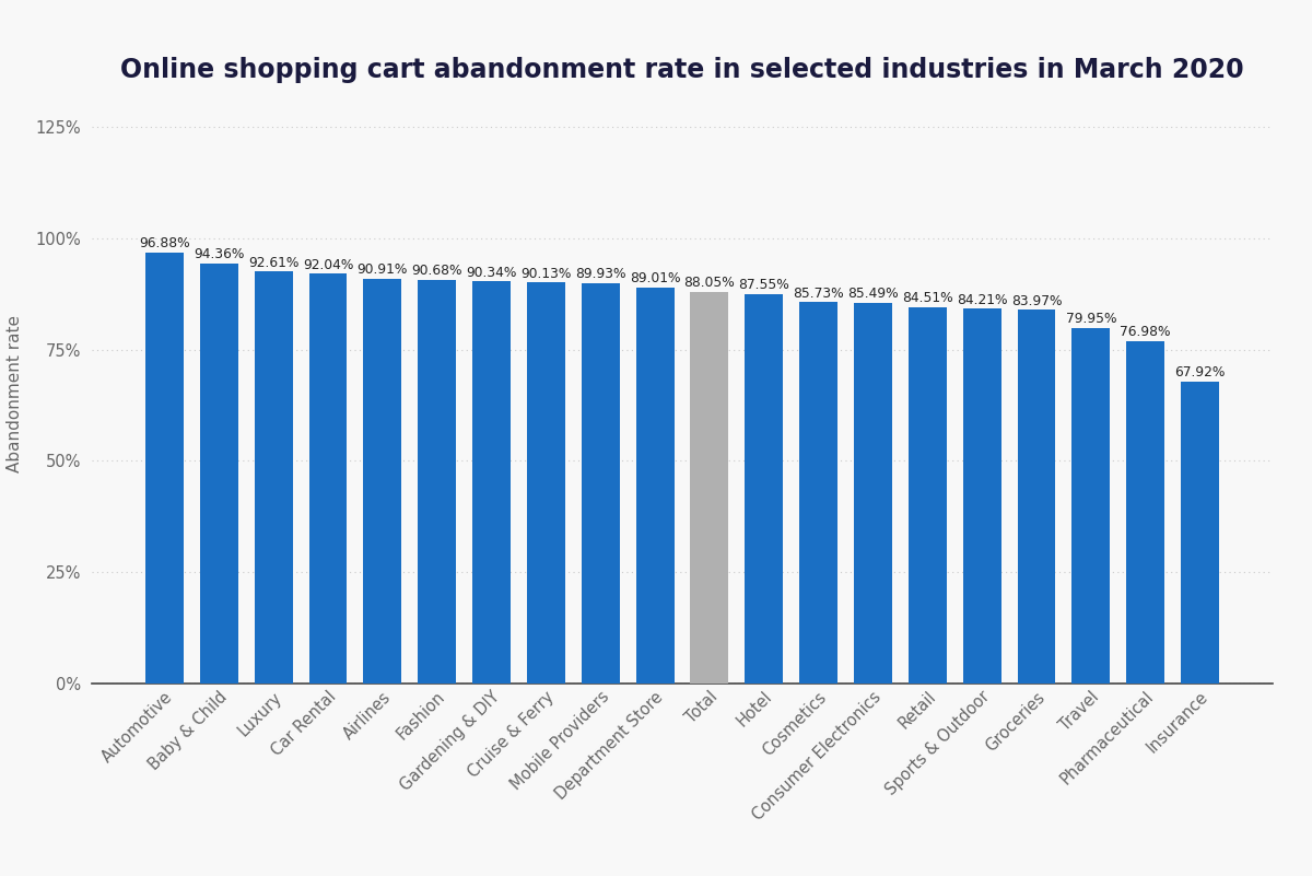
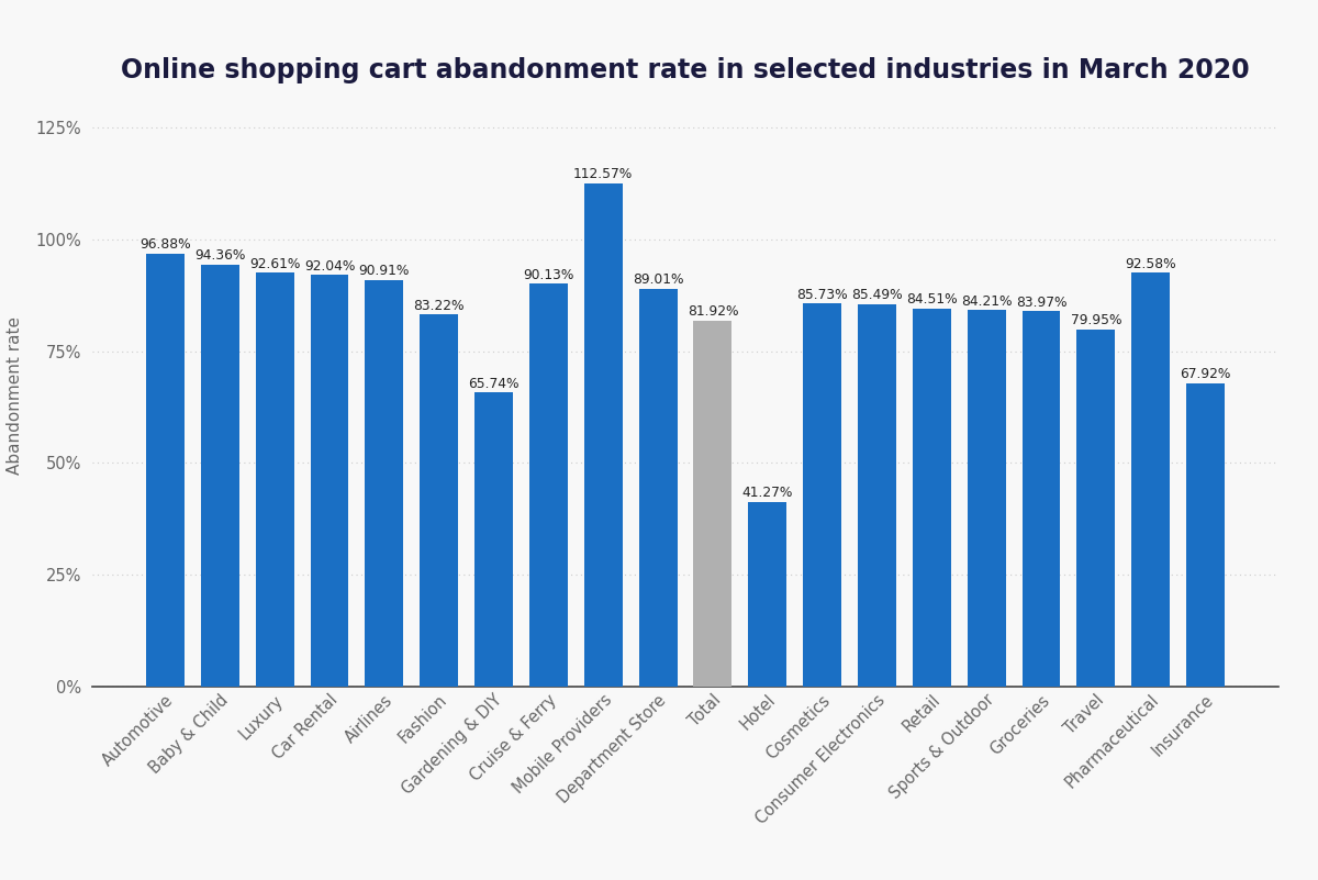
Fashion: 90.68% -> 83.22%
Gardening & DIY: 90.34% -> 65.74%
Mobile Providers: 89.93% -> 112.57%
Total: 88.05% -> 81.92%
Hotel: 87.55% -> 41.27%
Pharmaceutical: 76.98% -> 92.58%
